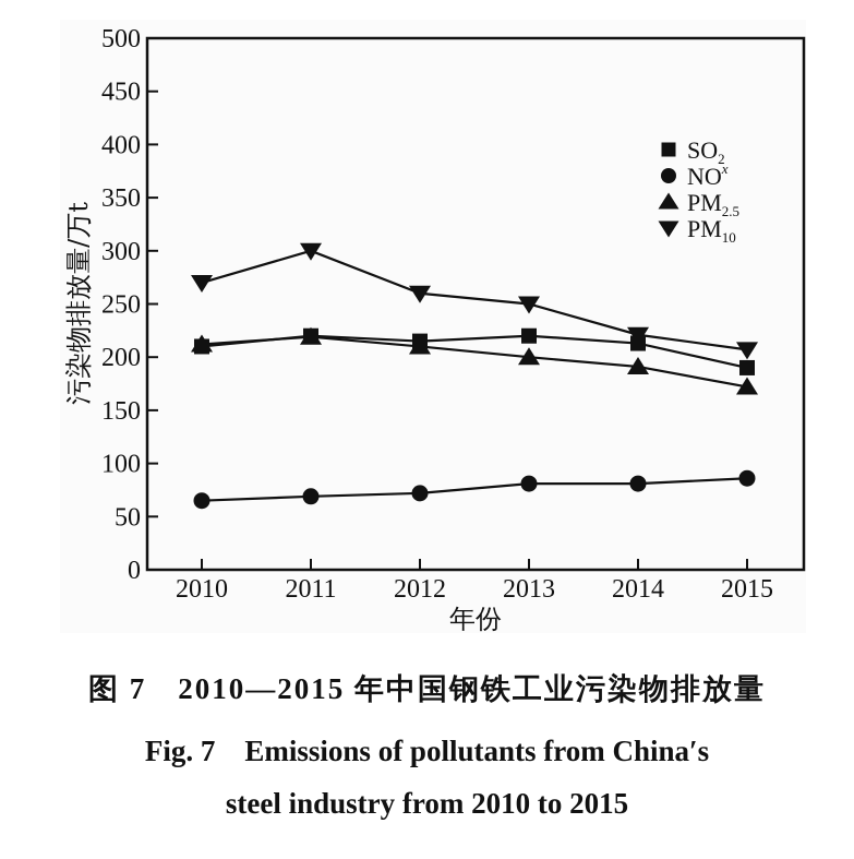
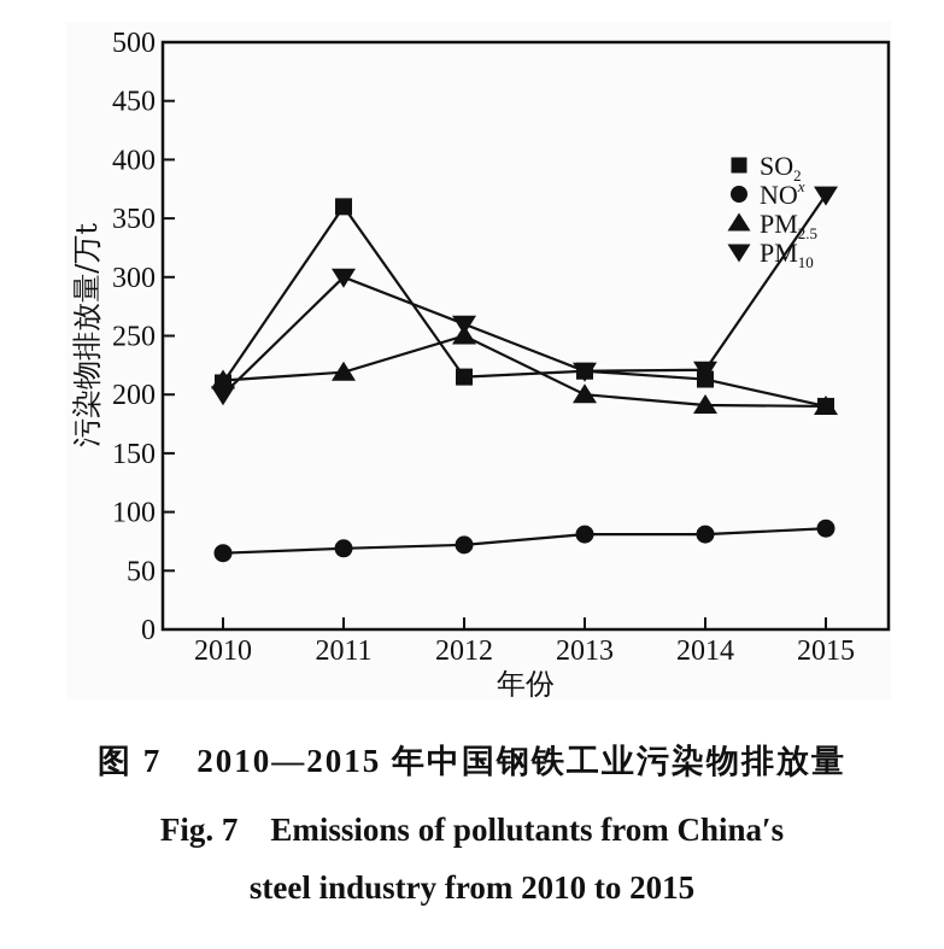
PM10/2010: 270 -> 200
SO2/2011: 220 -> 360
PM2.5/2012: 210 -> 250
PM10/2013: 250 -> 220
PM2.5/2015: 170 -> 190
PM10/2015: 210 -> 370
